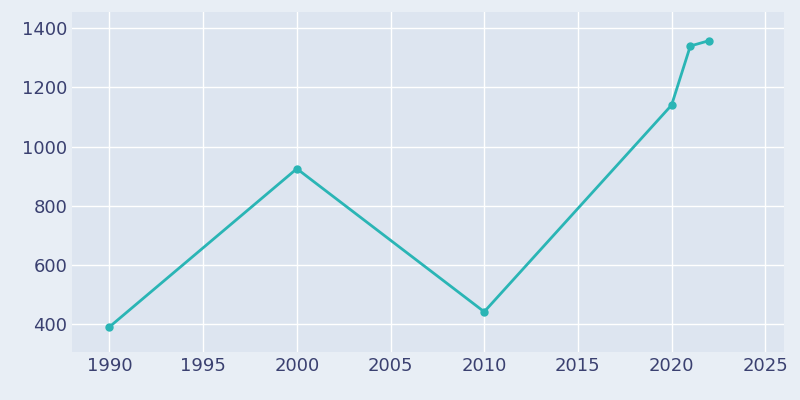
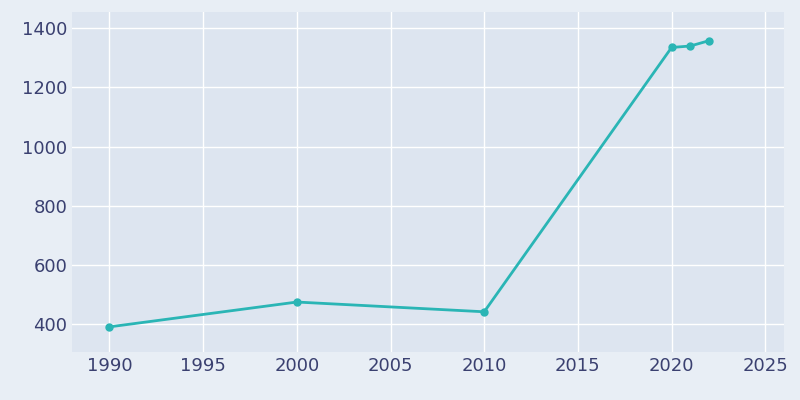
2000: 925 -> 474
2020: 1140 -> 1335
